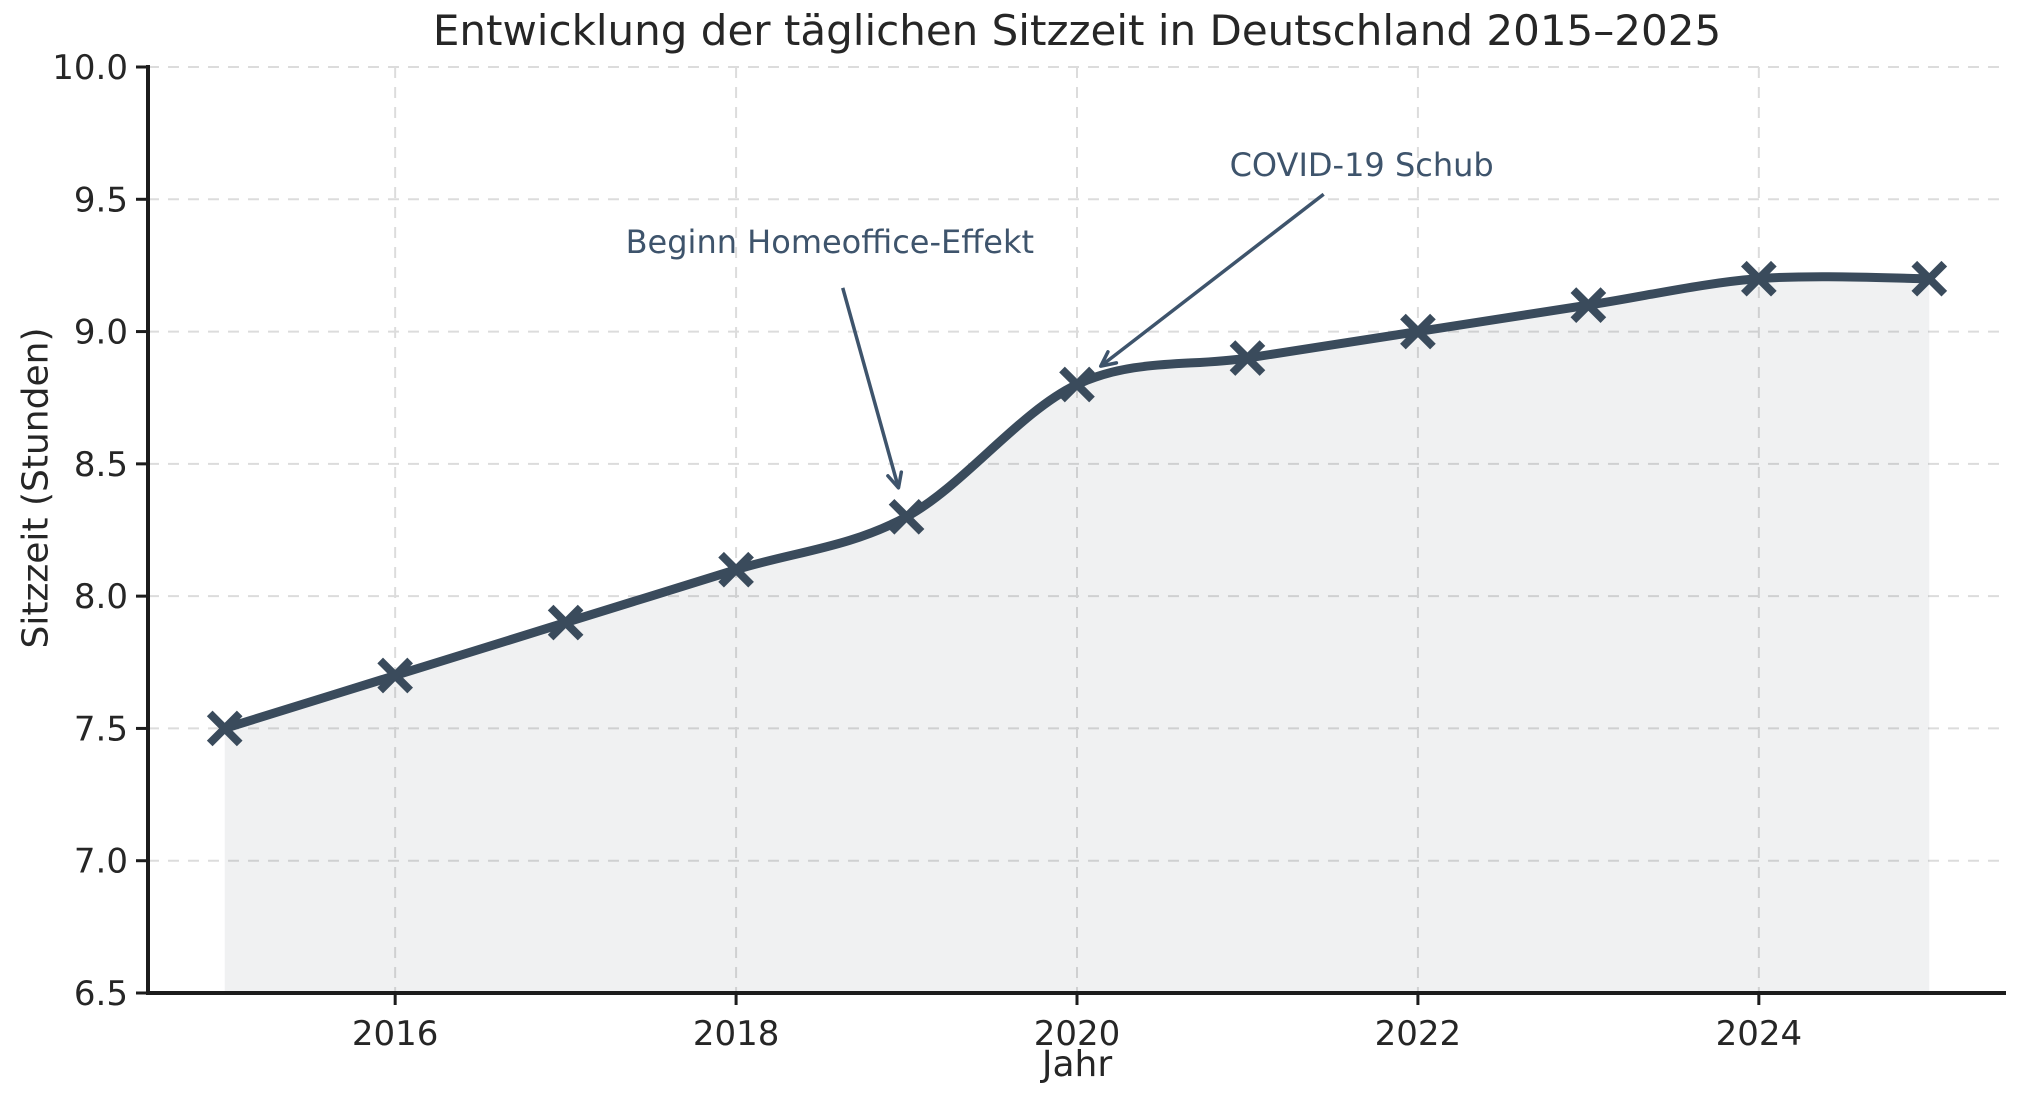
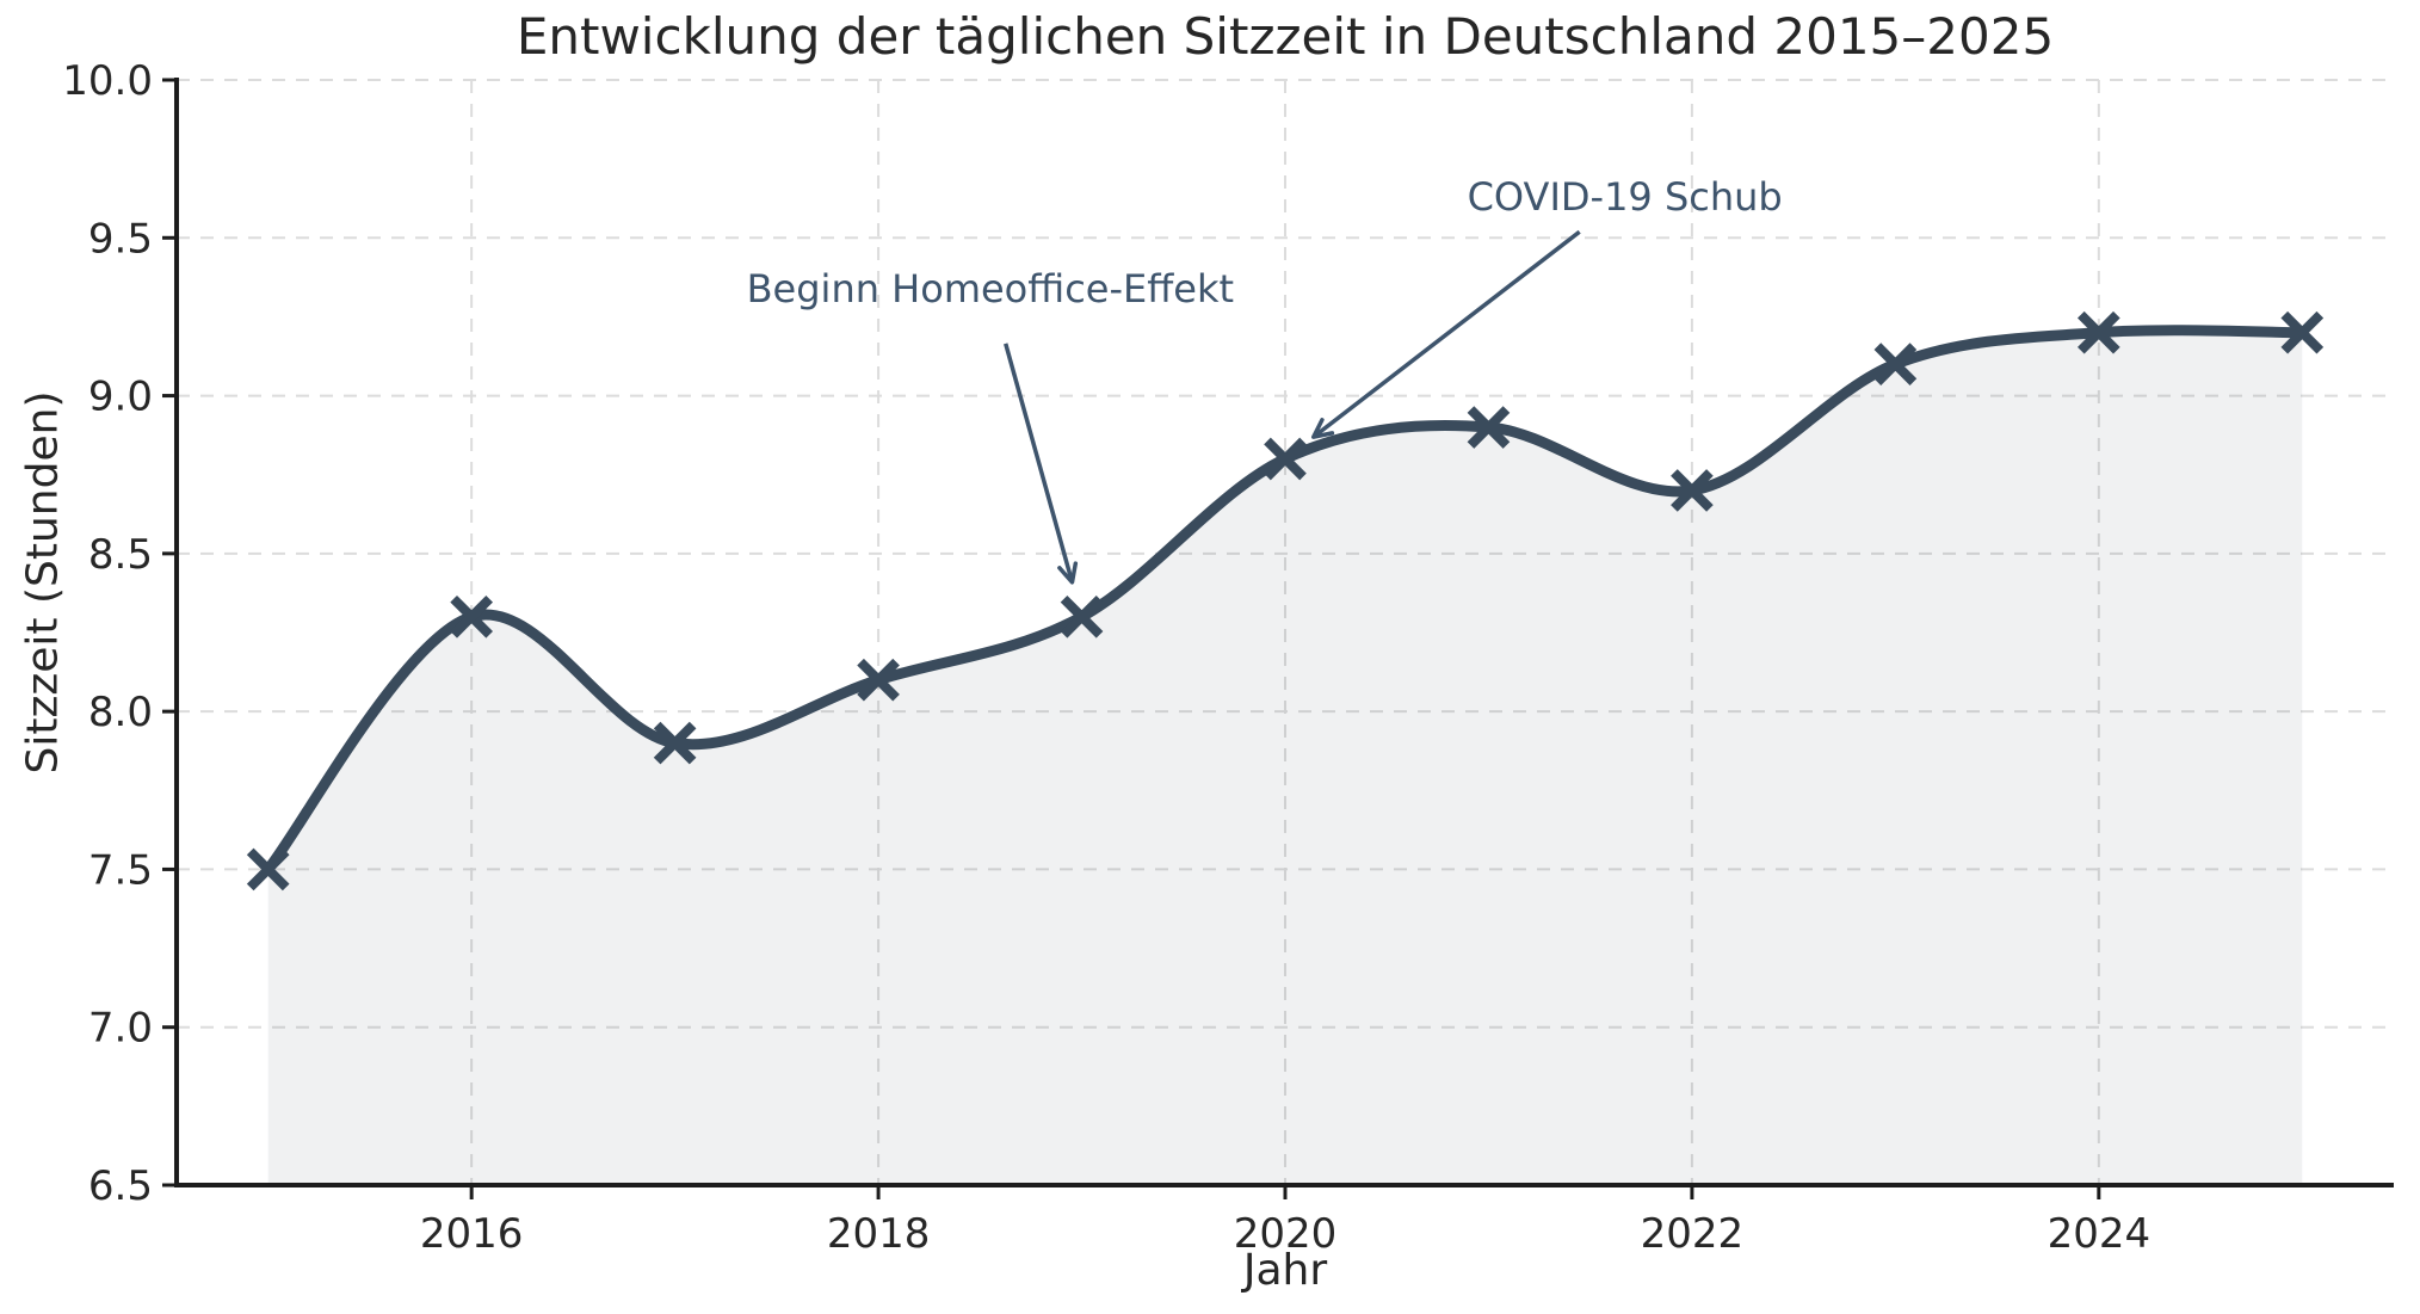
2016: 7.7 -> 8.3
2022: 9.0 -> 8.7
